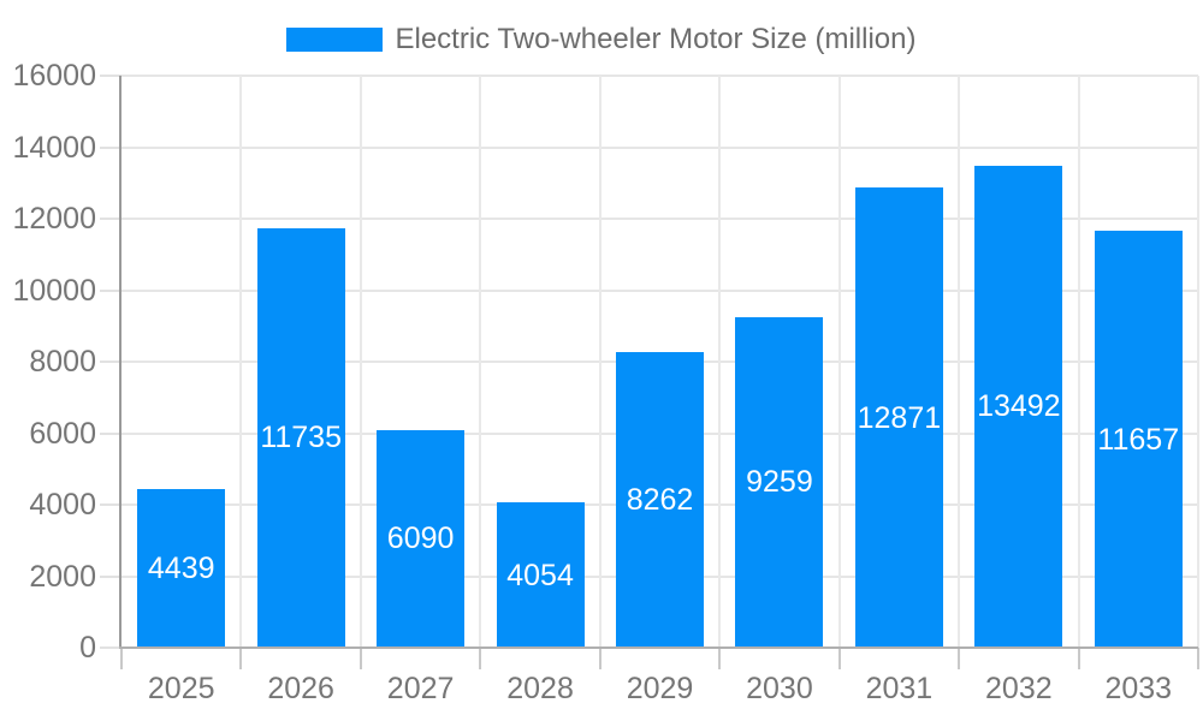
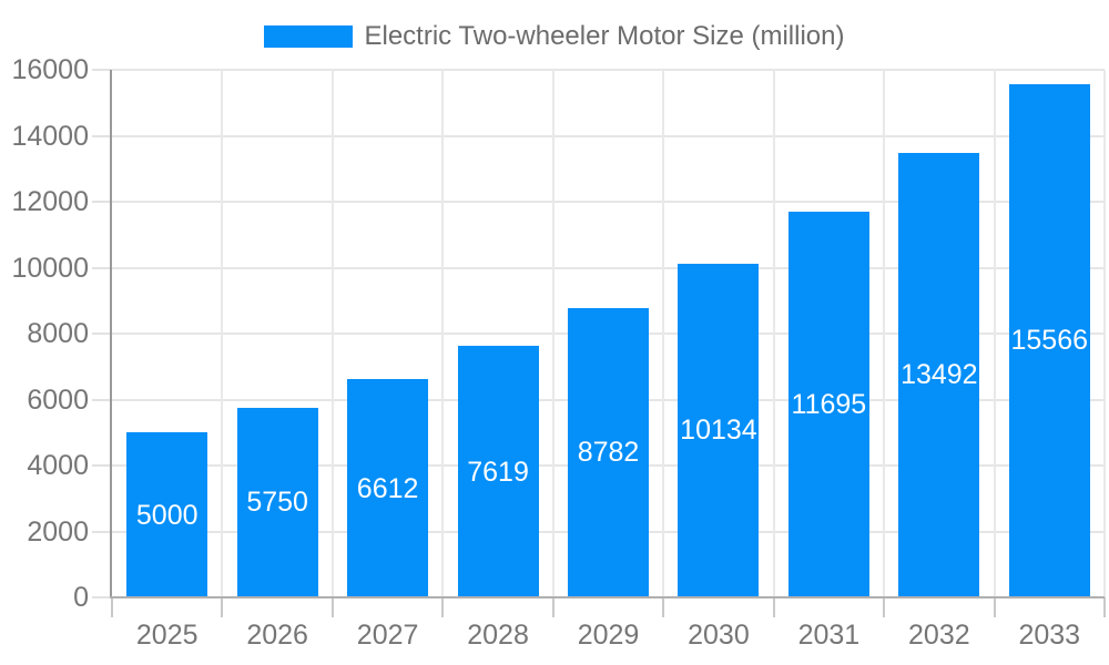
2025: 4439 -> 5000
2026: 11735 -> 5750
2027: 6090 -> 6612
2028: 4054 -> 7619
2029: 8262 -> 8782
2030: 9259 -> 10134
2031: 12871 -> 11695
2033: 11657 -> 15566
